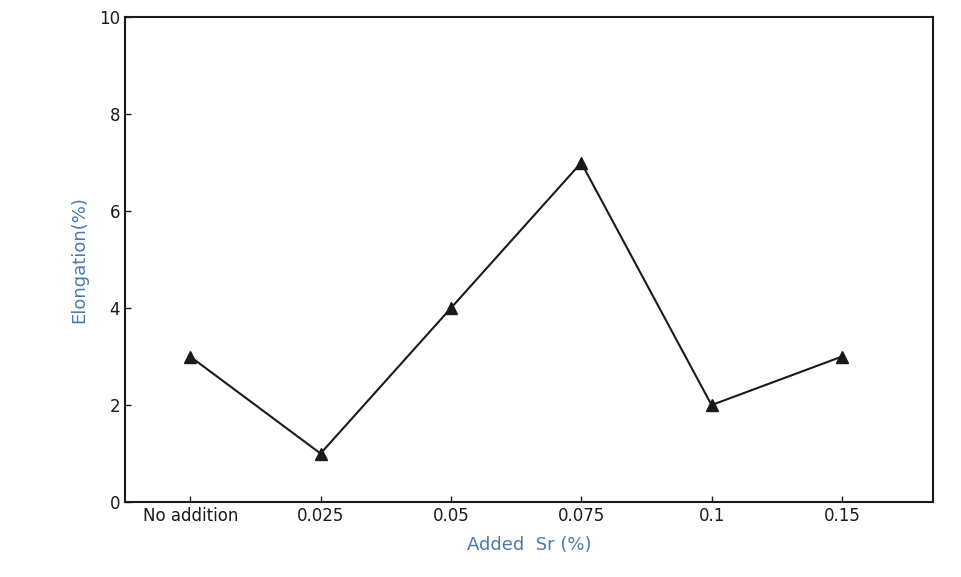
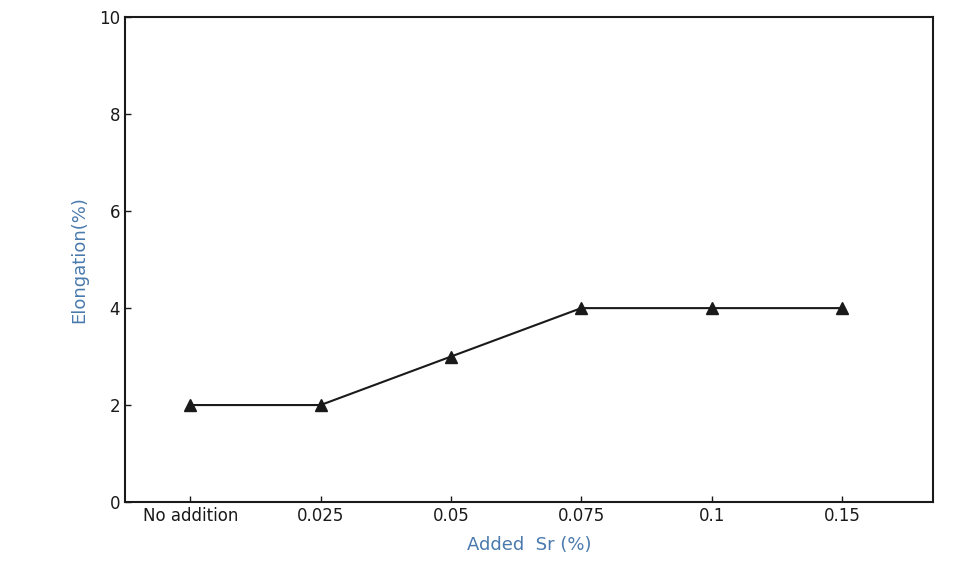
No addition: 3 -> 2
0.025: 1 -> 2
0.05: 4 -> 3
0.075: 7 -> 4
0.1: 2 -> 4
0.15: 3 -> 4
